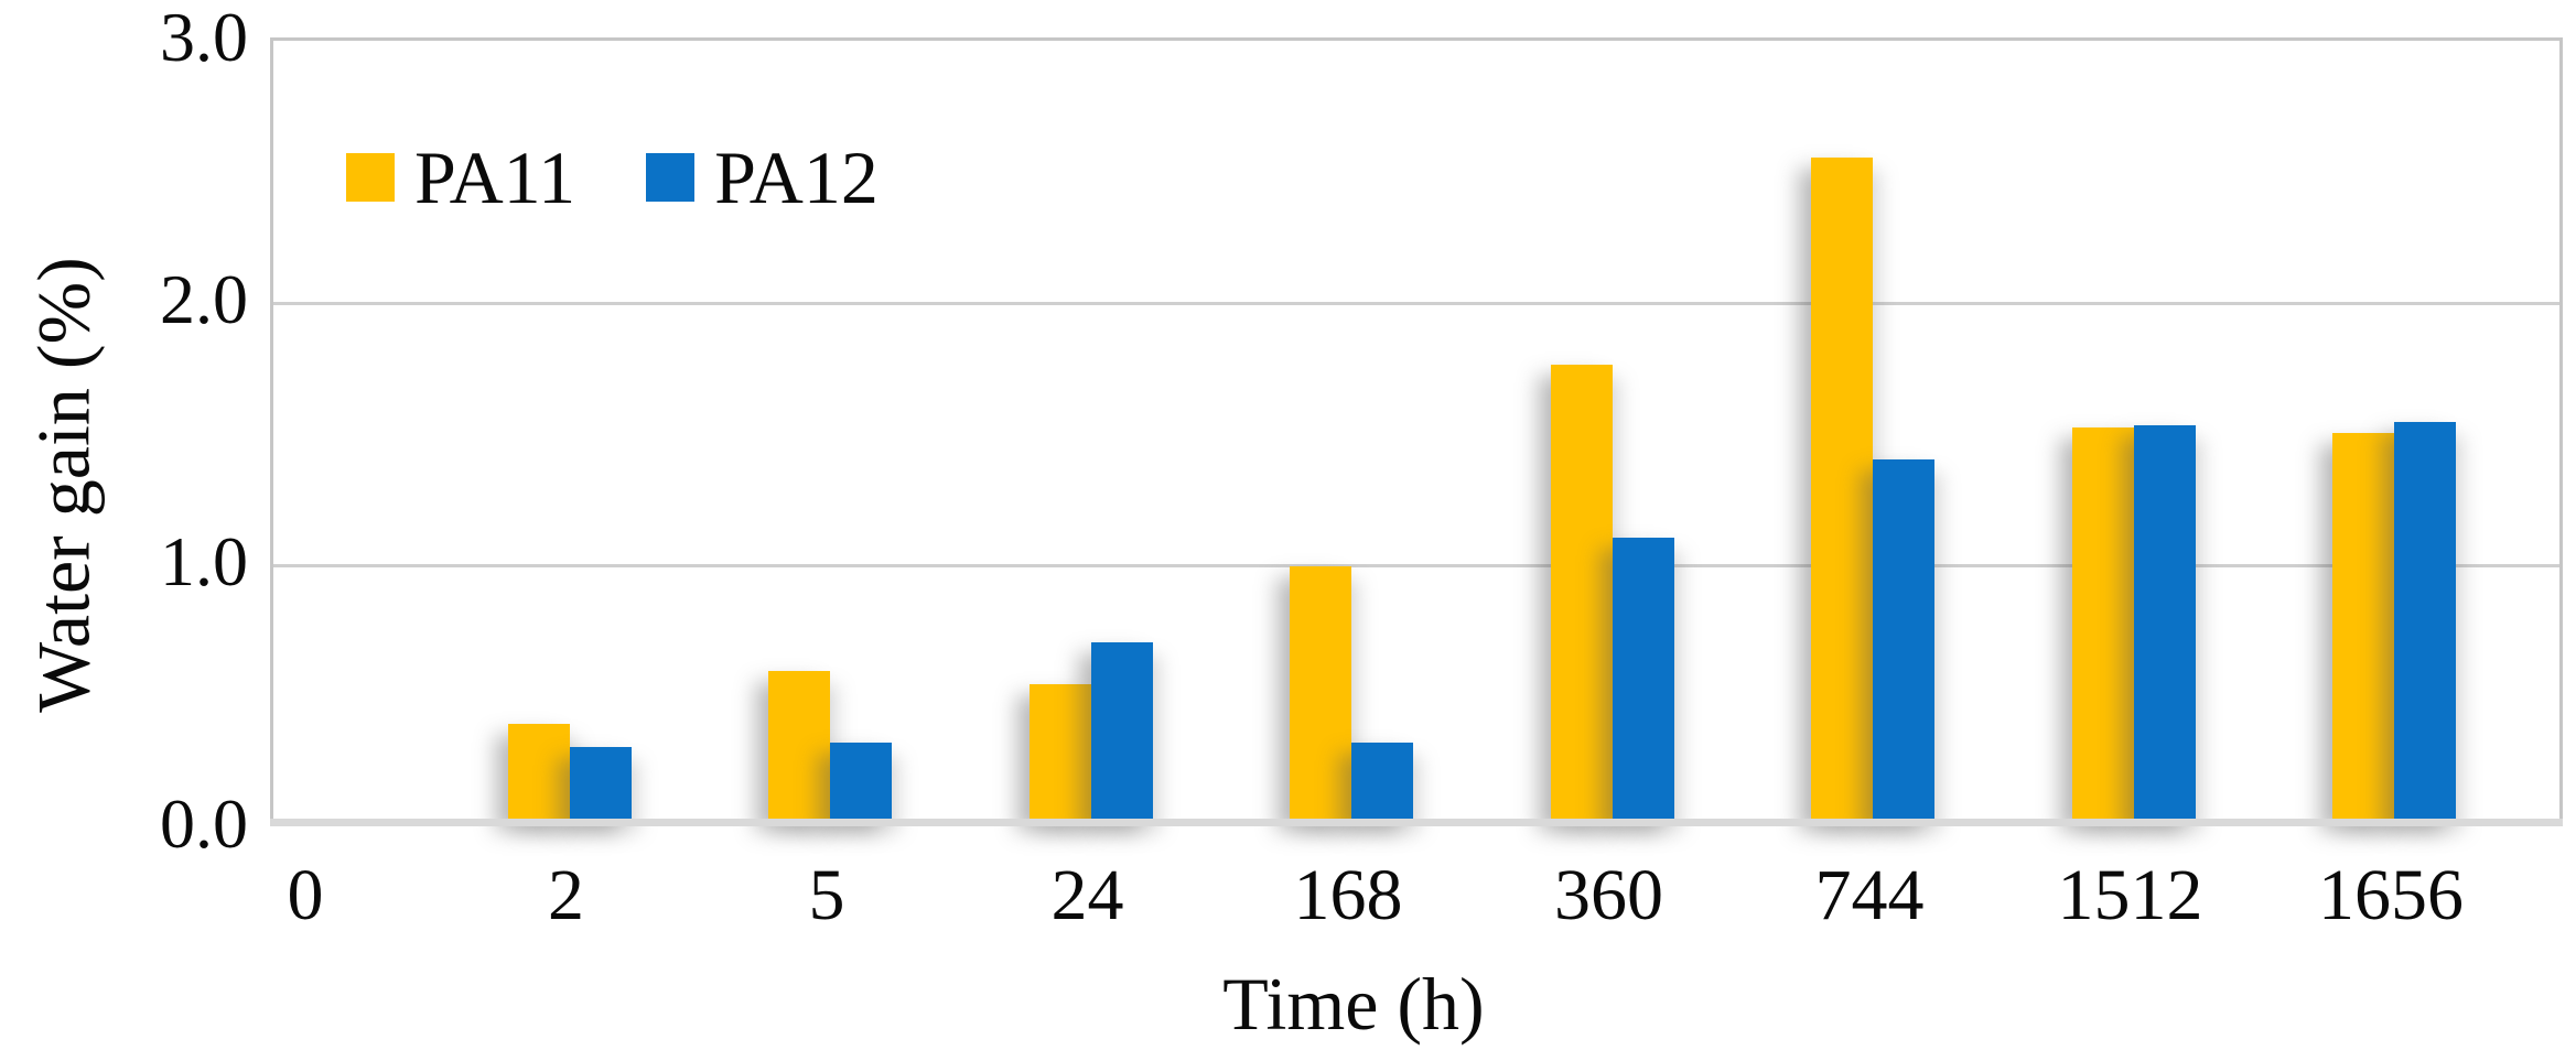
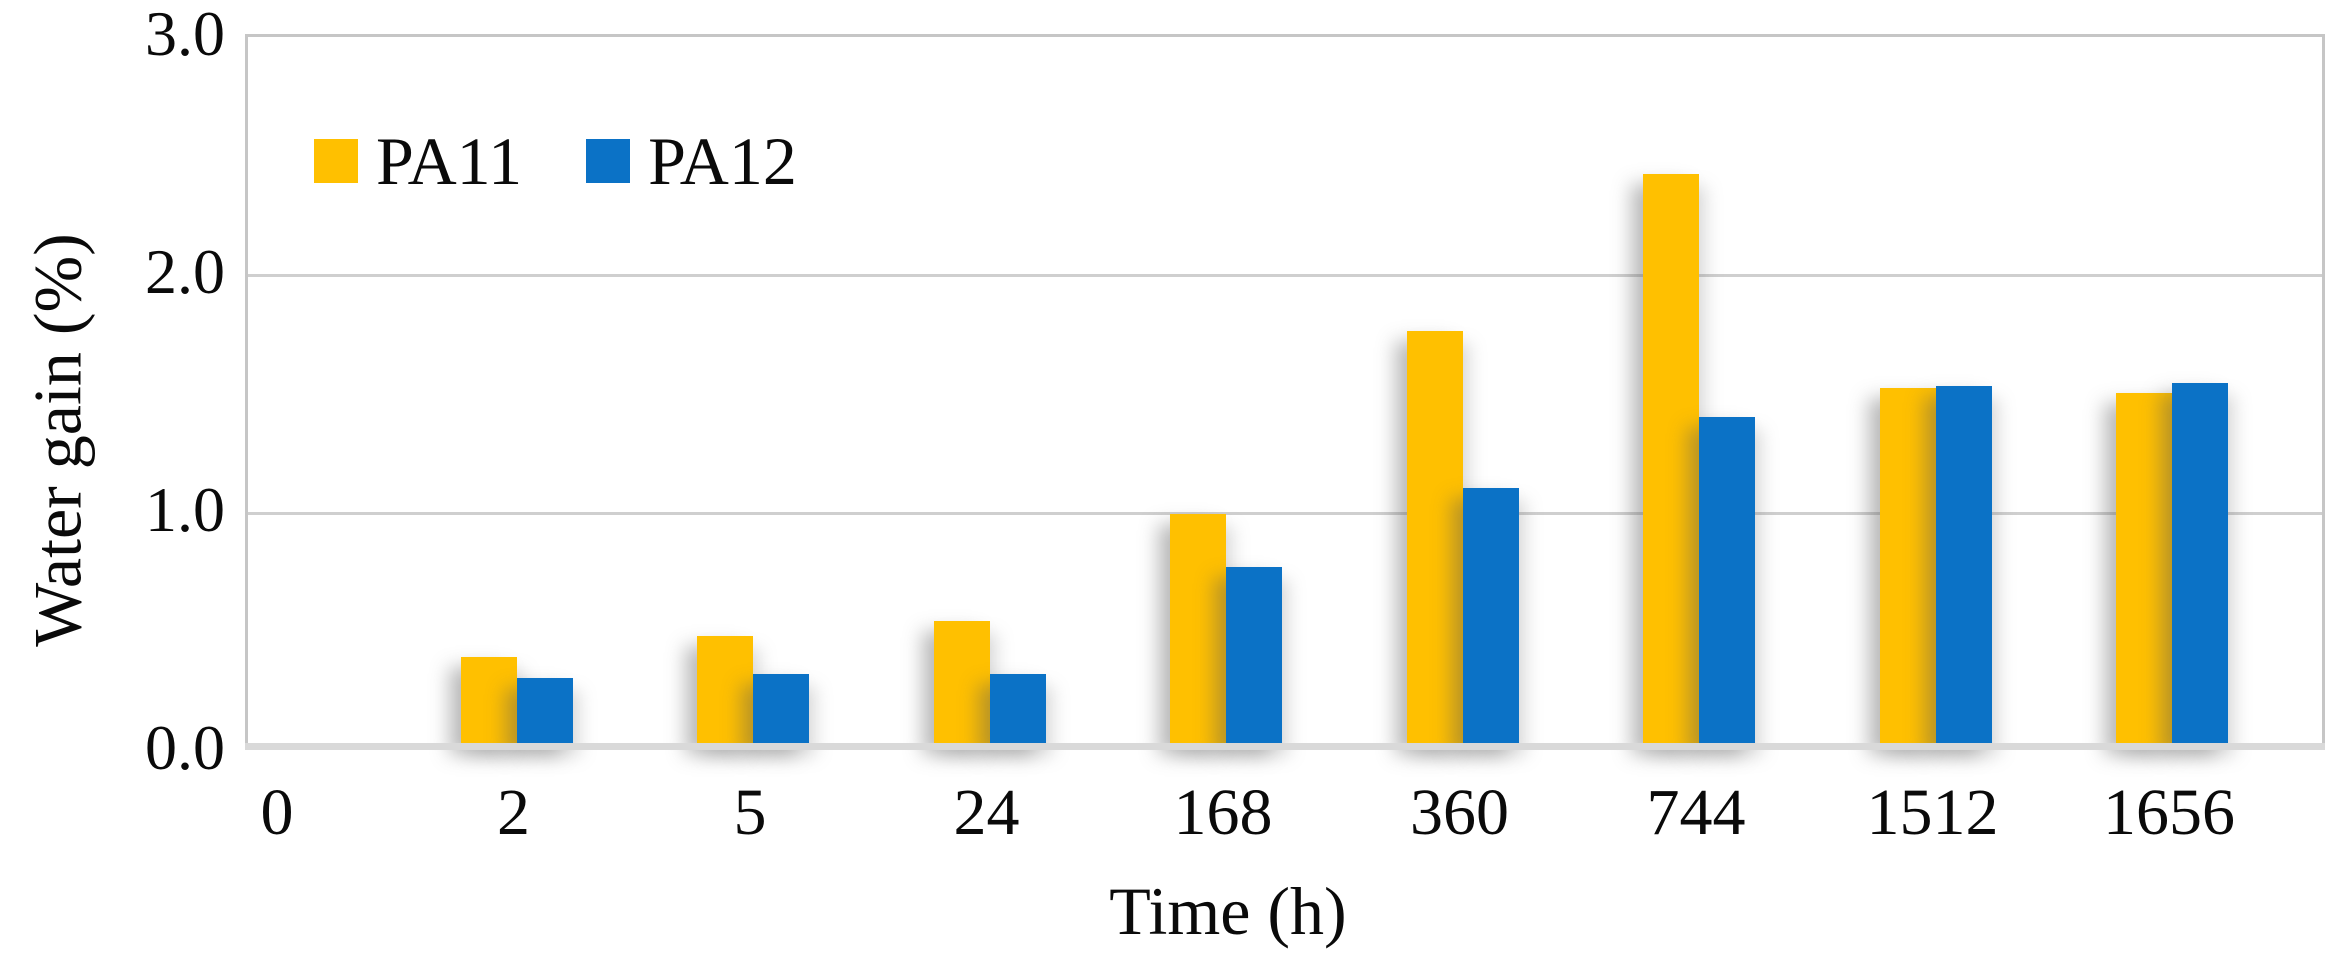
PA11/5: 0.57 -> 0.46
PA12/24: 0.68 -> 0.30
PA12/168: 0.30 -> 0.75
PA11/744: 2.53 -> 2.40
